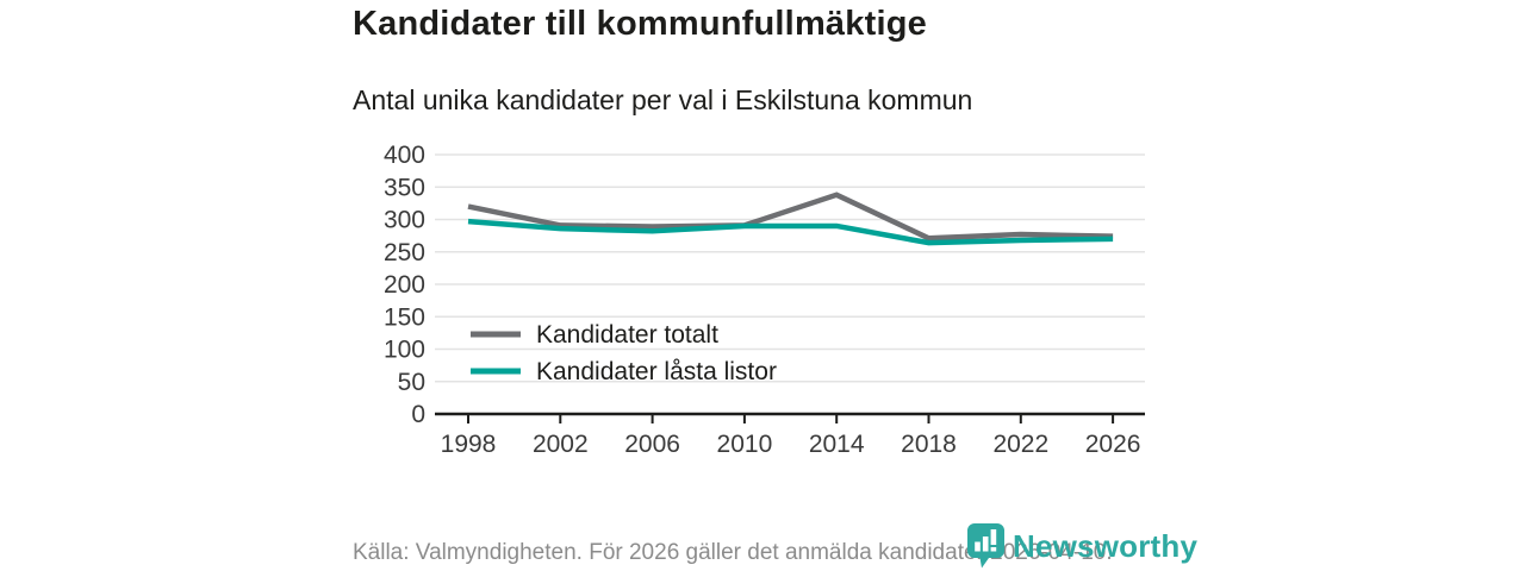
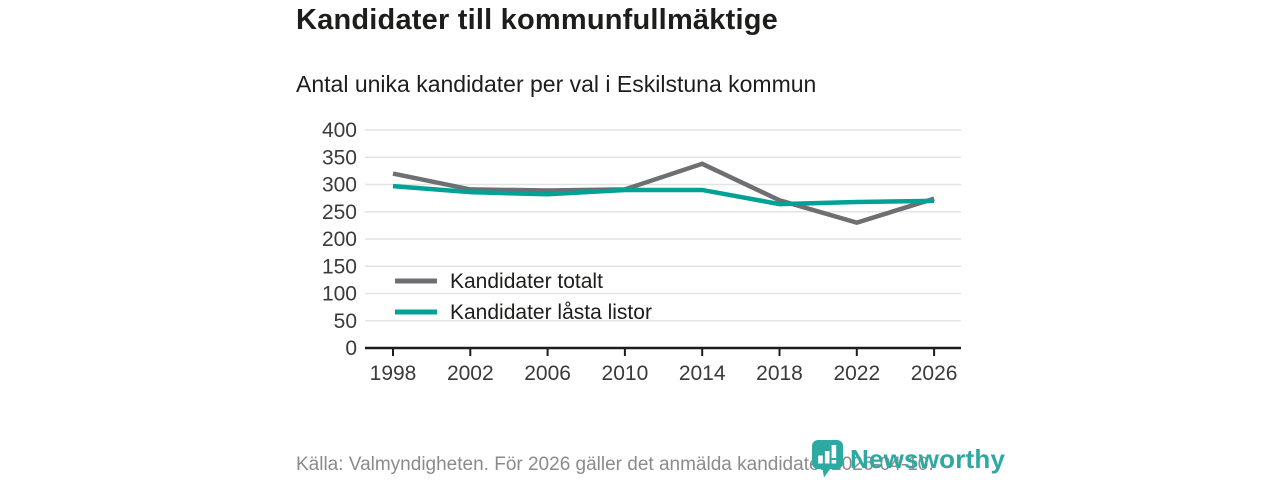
Kandidater totalt/2022: 280 -> 230
